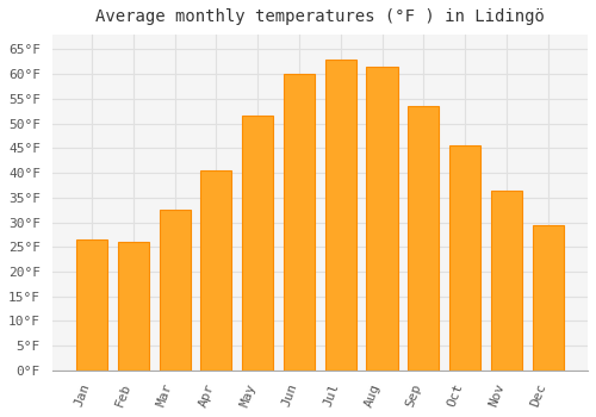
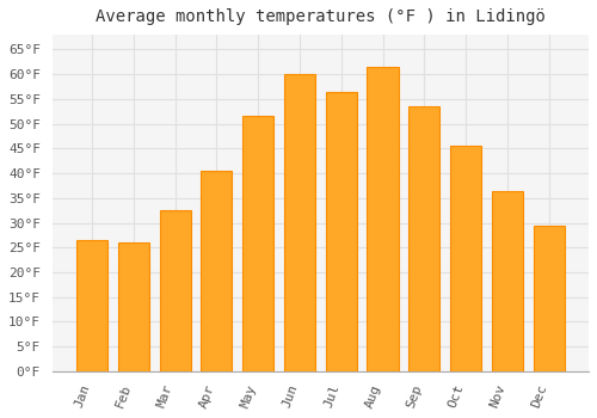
Jul: 63.0°F -> 56.5°F
